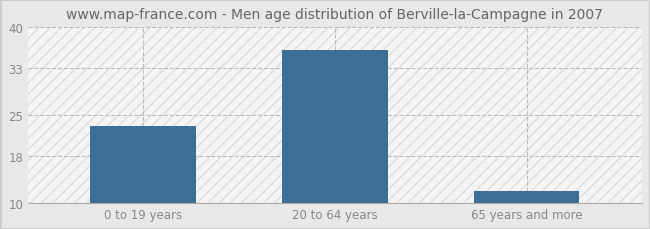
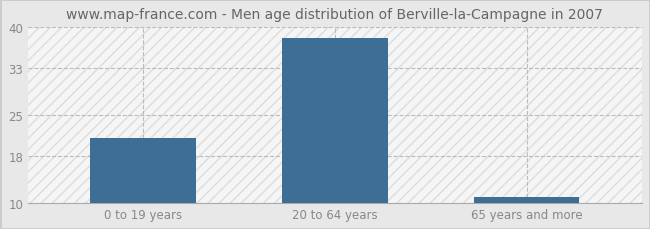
0 to 19 years: 23 -> 21
20 to 64 years: 36 -> 38
65 years and more: 12 -> 11
